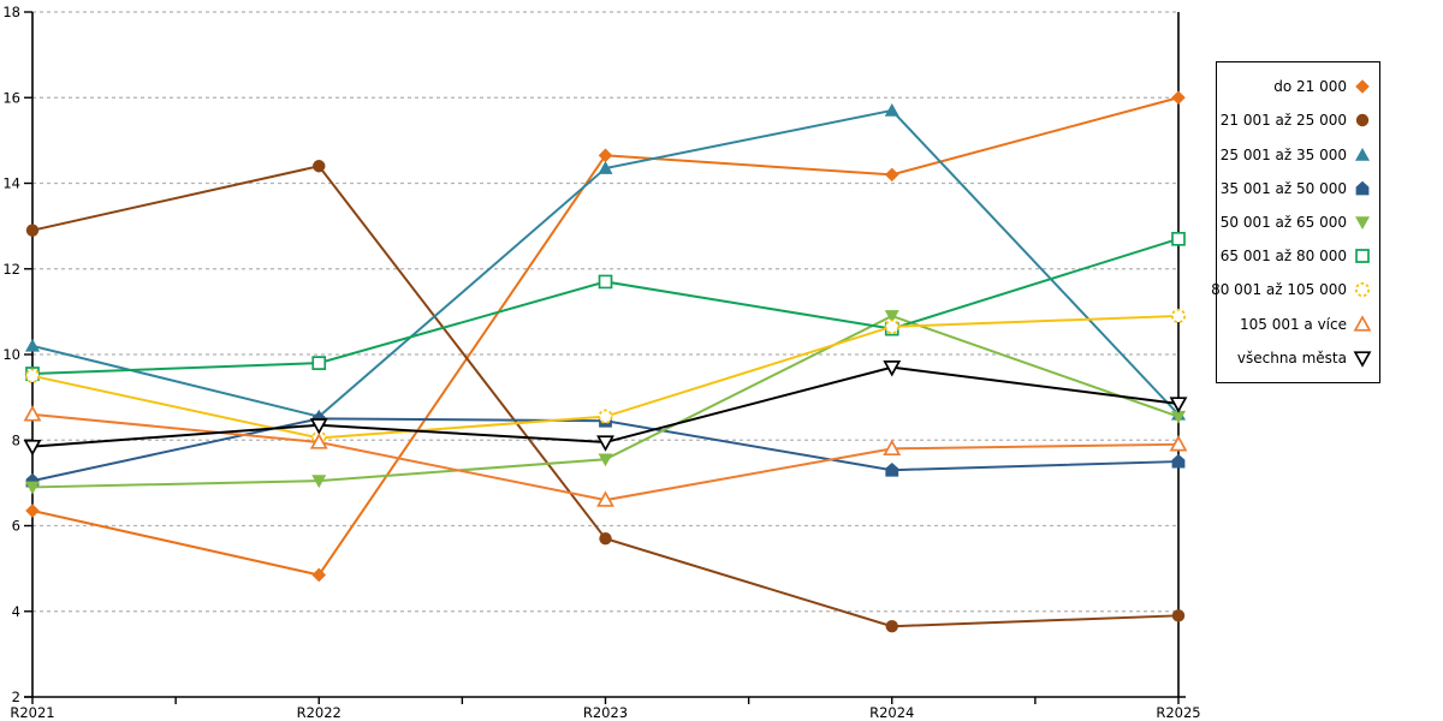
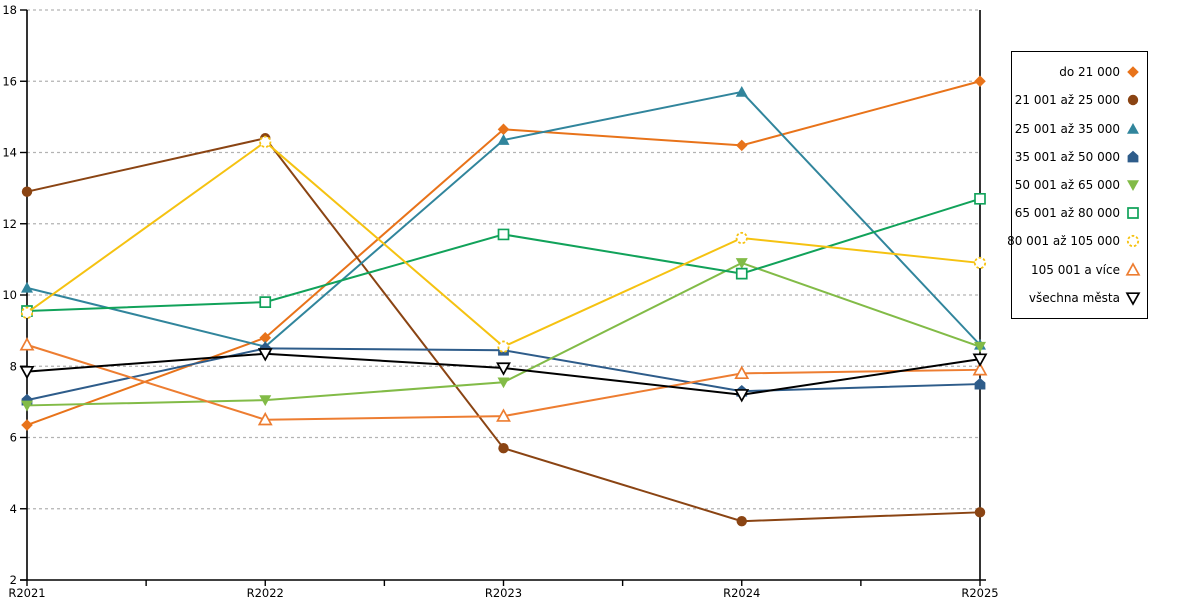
do 21 000/R2022: 4.8 -> 8.8
80 001 až 105 000/R2022: 8.1 -> 14.3
105 001 a více/R2022: 8.0 -> 6.5
80 001 až 105 000/R2024: 10.7 -> 11.6
všechna města/R2024: 9.7 -> 7.2
všechna města/R2025: 8.8 -> 8.2
